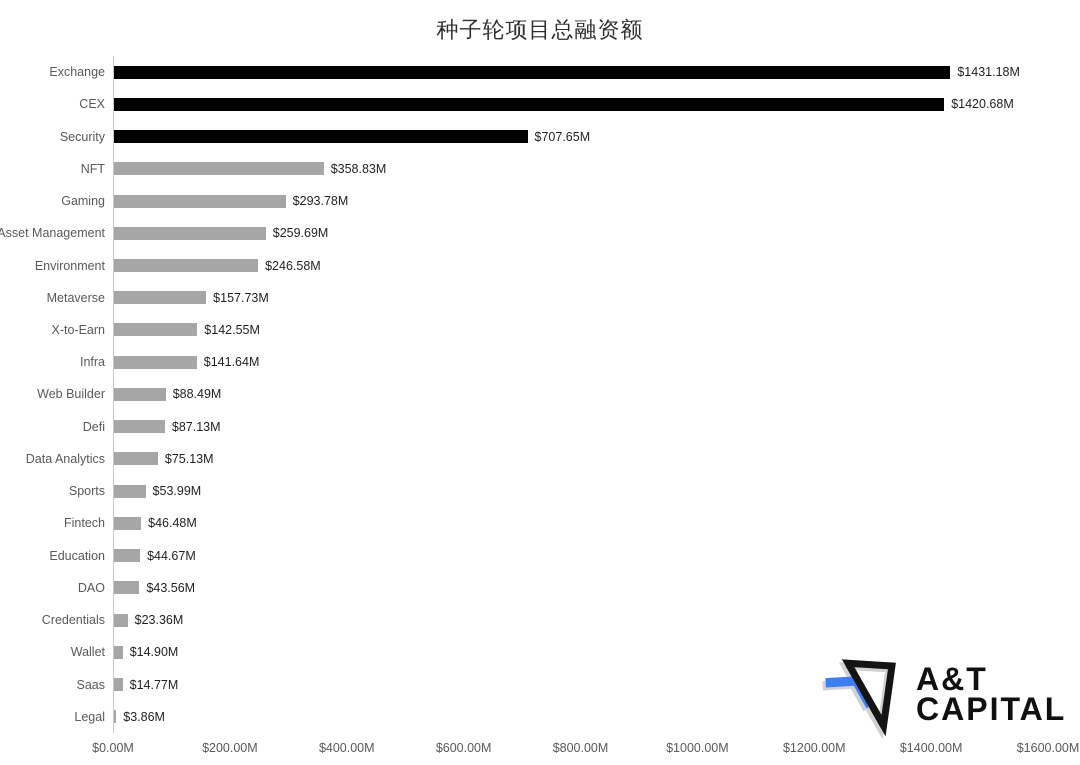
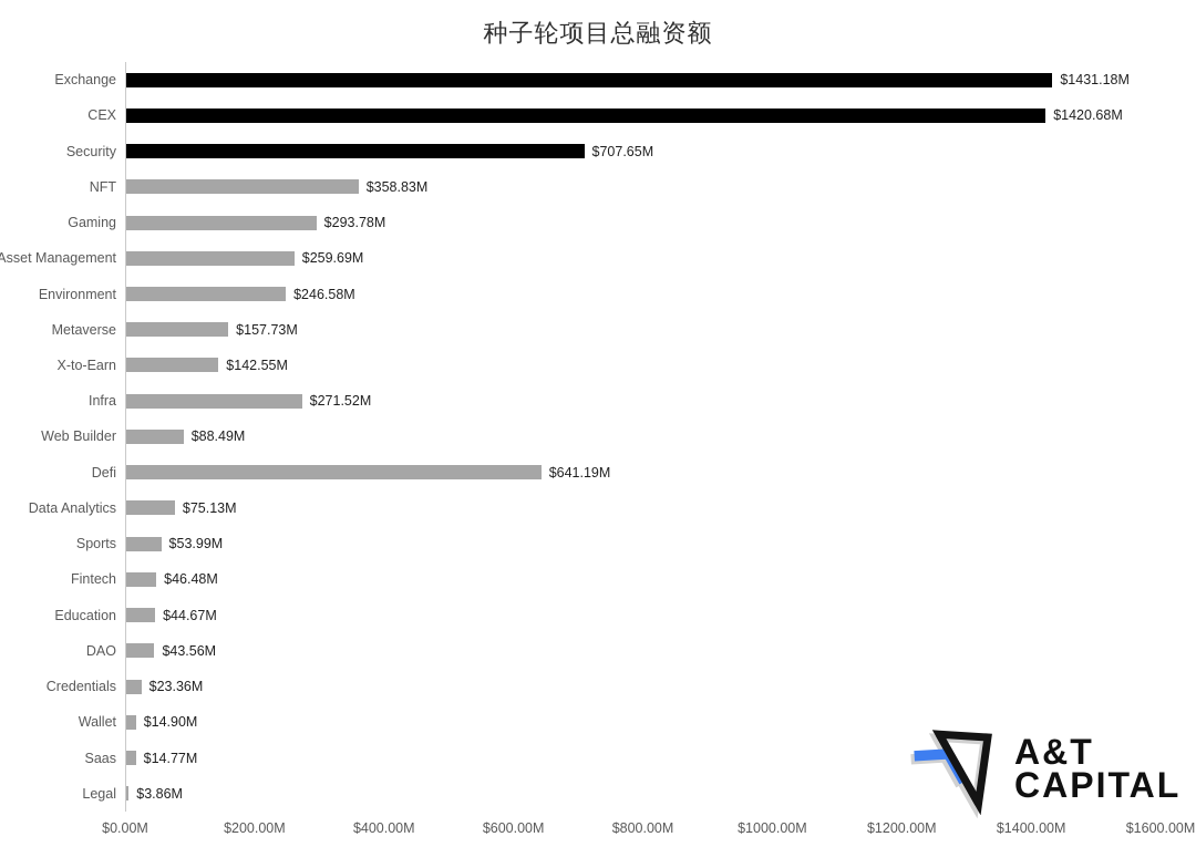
Infra: $141.64M -> $271.52M
Defi: $87.13M -> $641.19M
